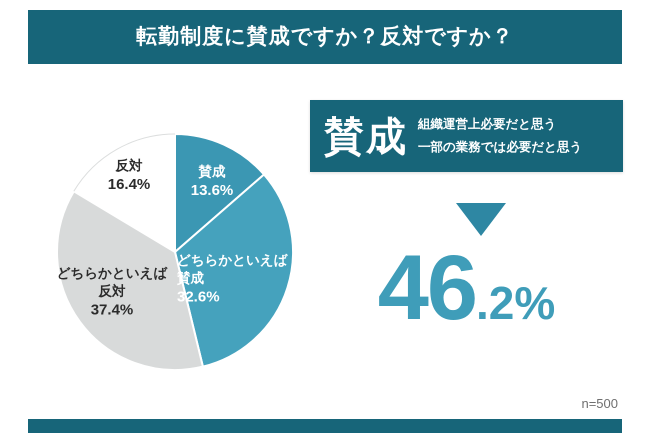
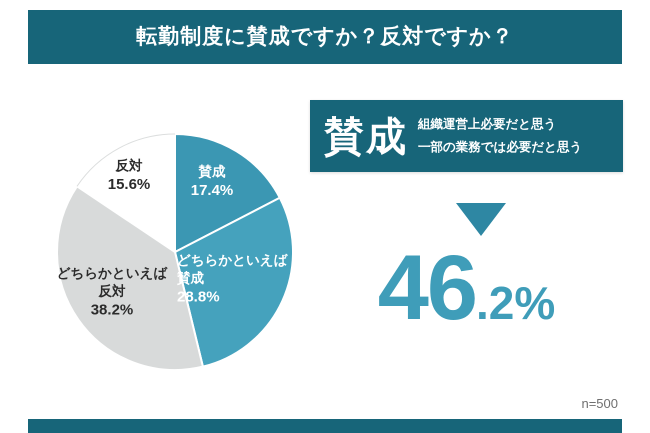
賛成: 13.6% -> 17.4%
どちらかといえば賛成: 32.6% -> 28.8%
どちらかといえば反対: 37.4% -> 38.2%
反対: 16.4% -> 15.6%
